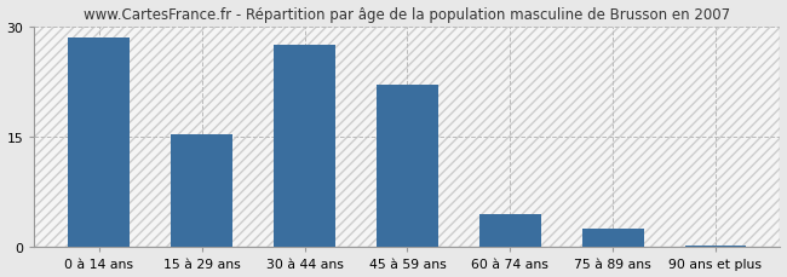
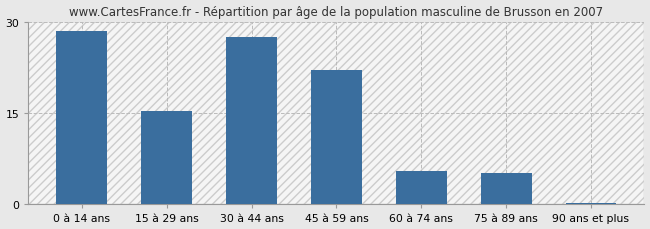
60 à 74 ans: 4.5 -> 5.4
75 à 89 ans: 2.5 -> 5.2
